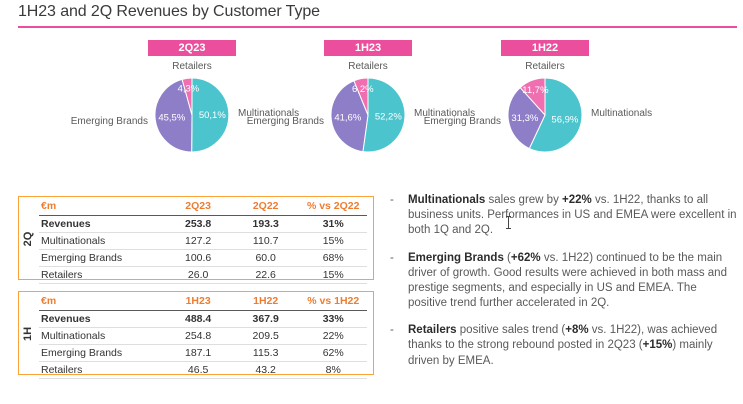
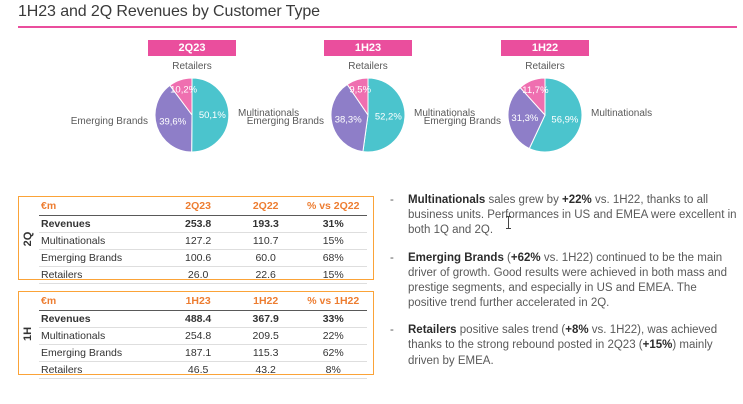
2Q23/Emerging Brands: 45,5% -> 39,6%
2Q23/Retailers: 4,3% -> 10,2%
1H23/Emerging Brands: 41,6% -> 38,3%
1H23/Retailers: 6,2% -> 9,5%
